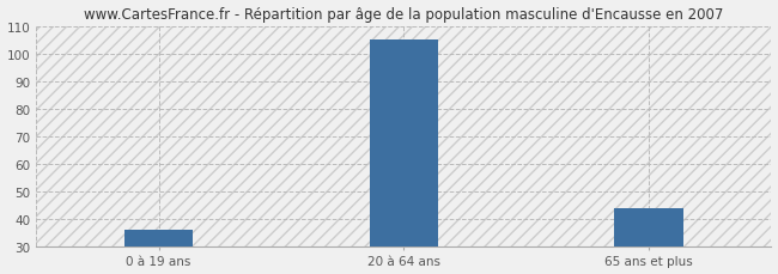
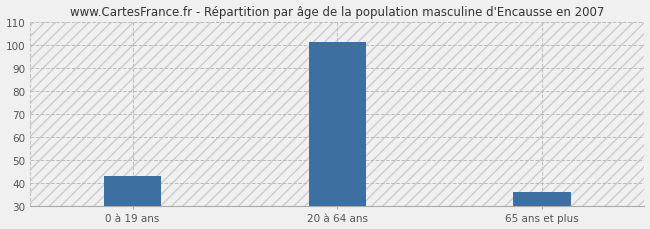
0 à 19 ans: 36 -> 43
20 à 64 ans: 105 -> 101
65 ans et plus: 44 -> 36
